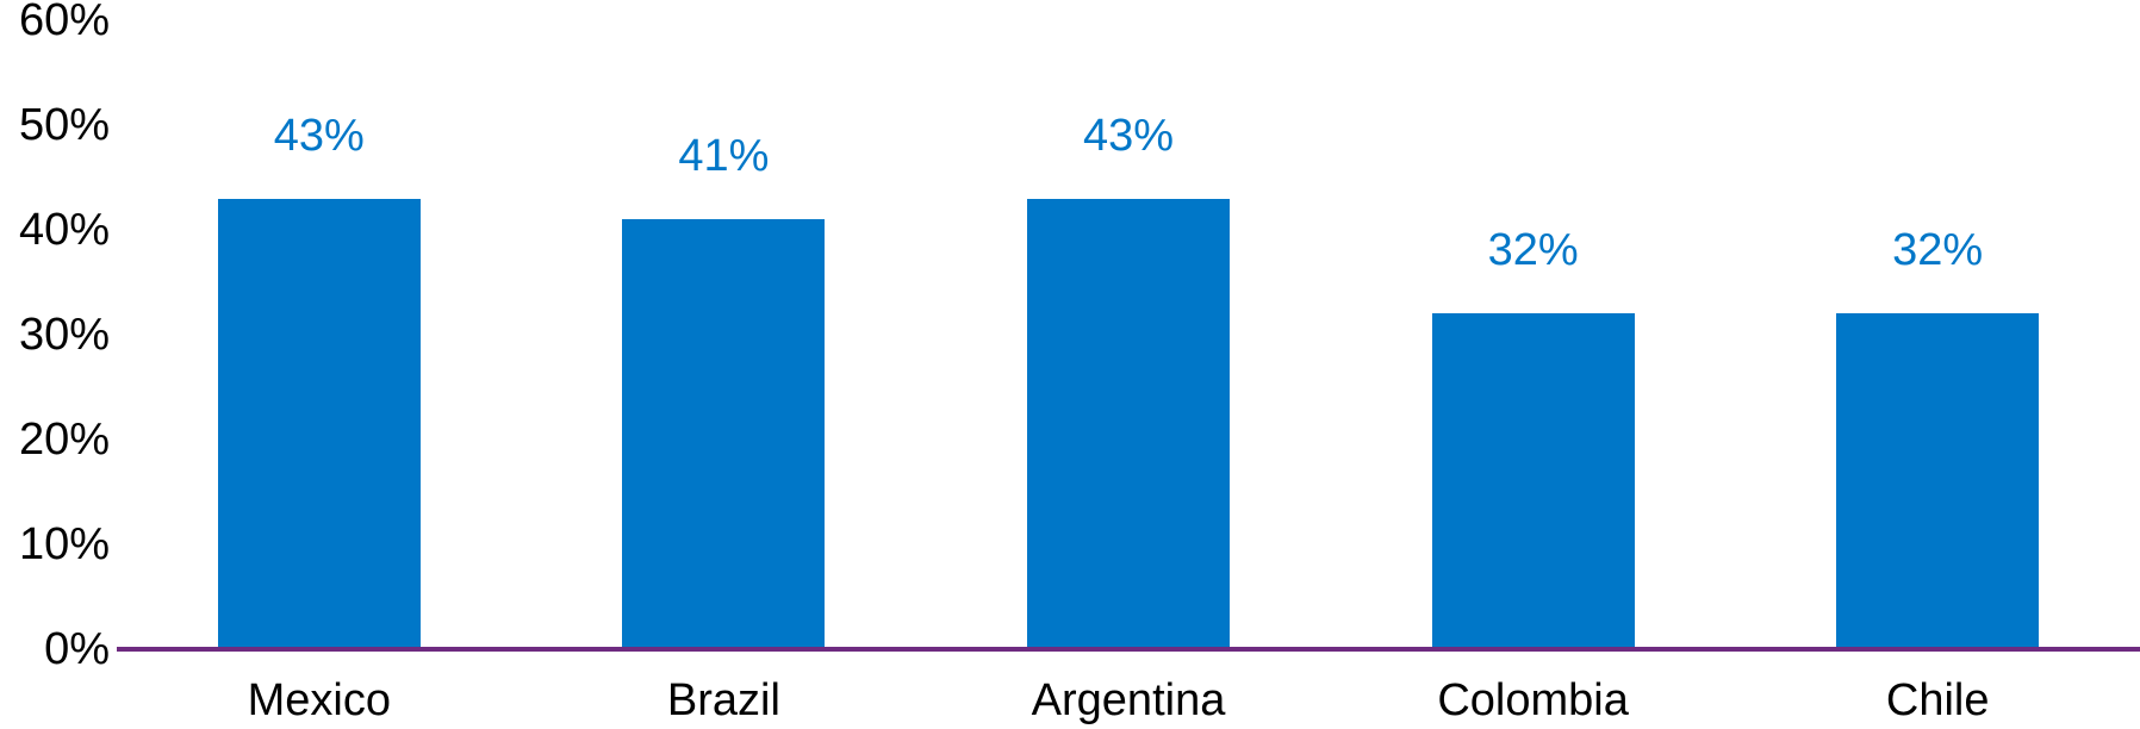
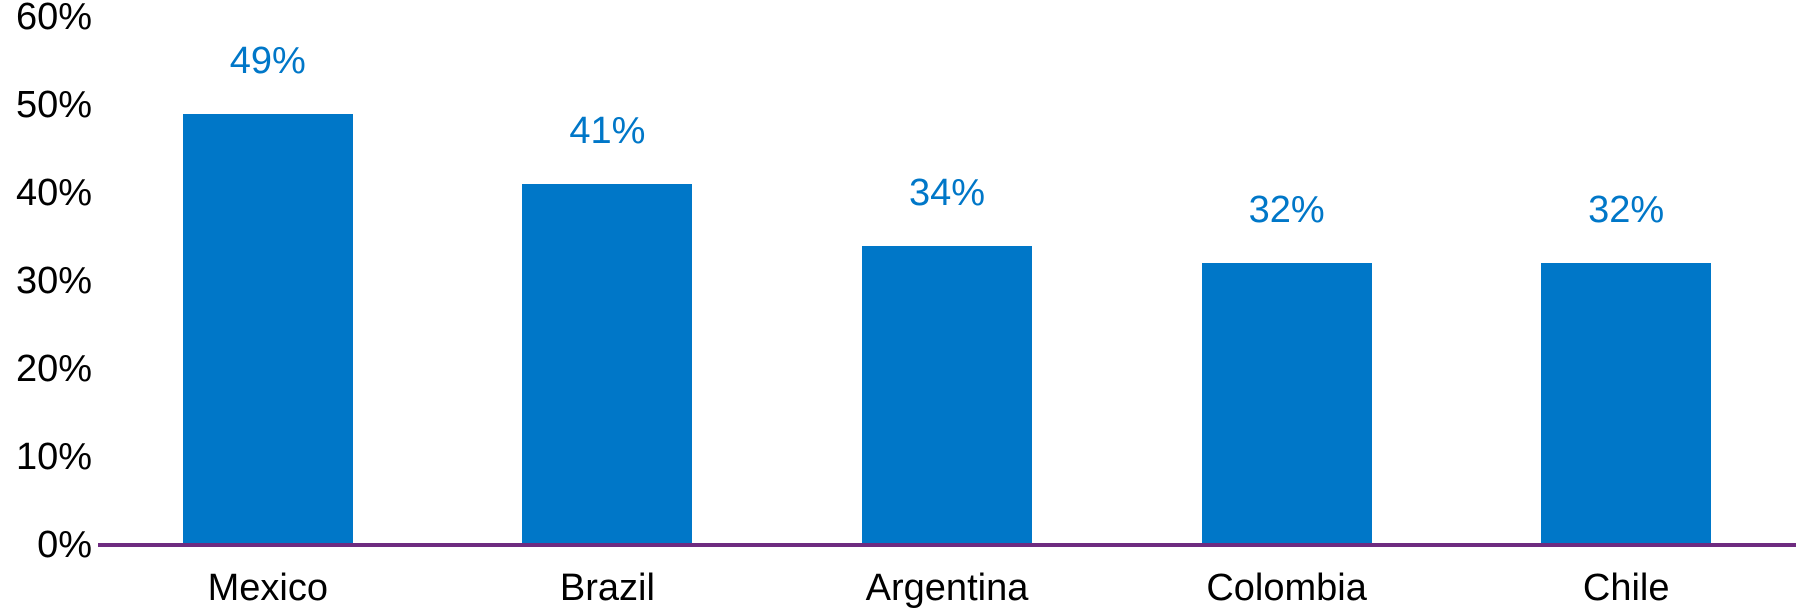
Mexico: 43% -> 49%
Argentina: 43% -> 34%
